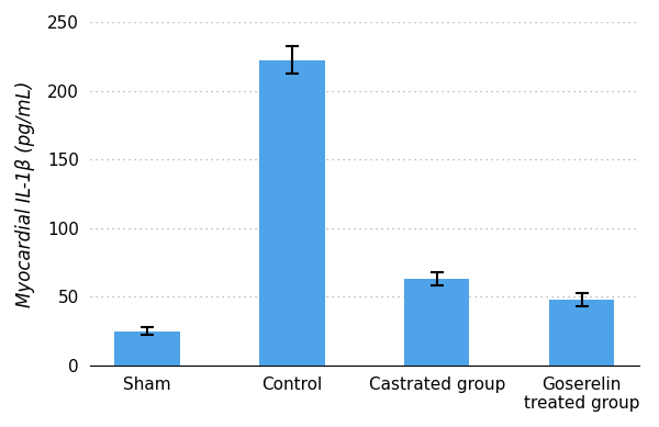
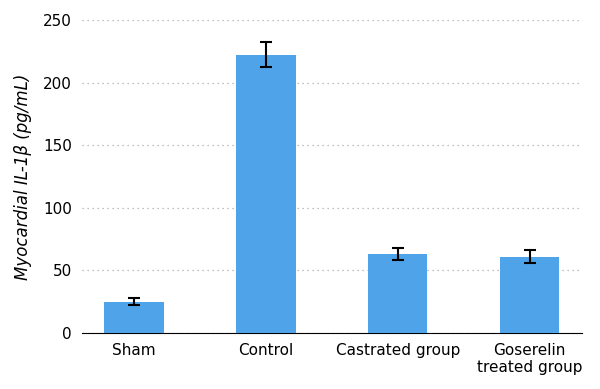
Goserelin treated group: 48 -> 61
